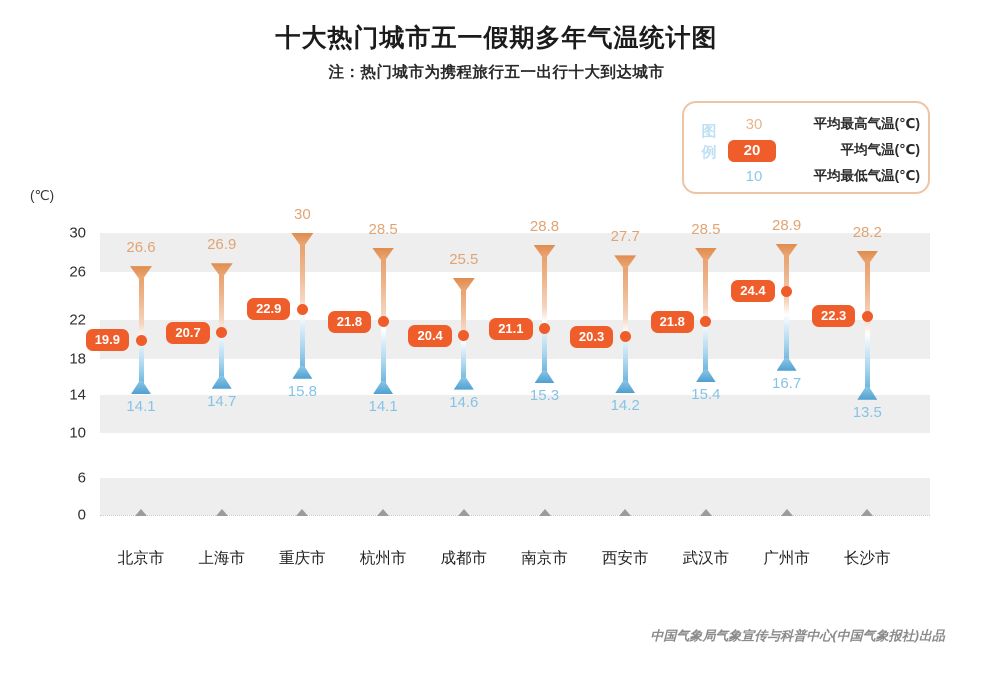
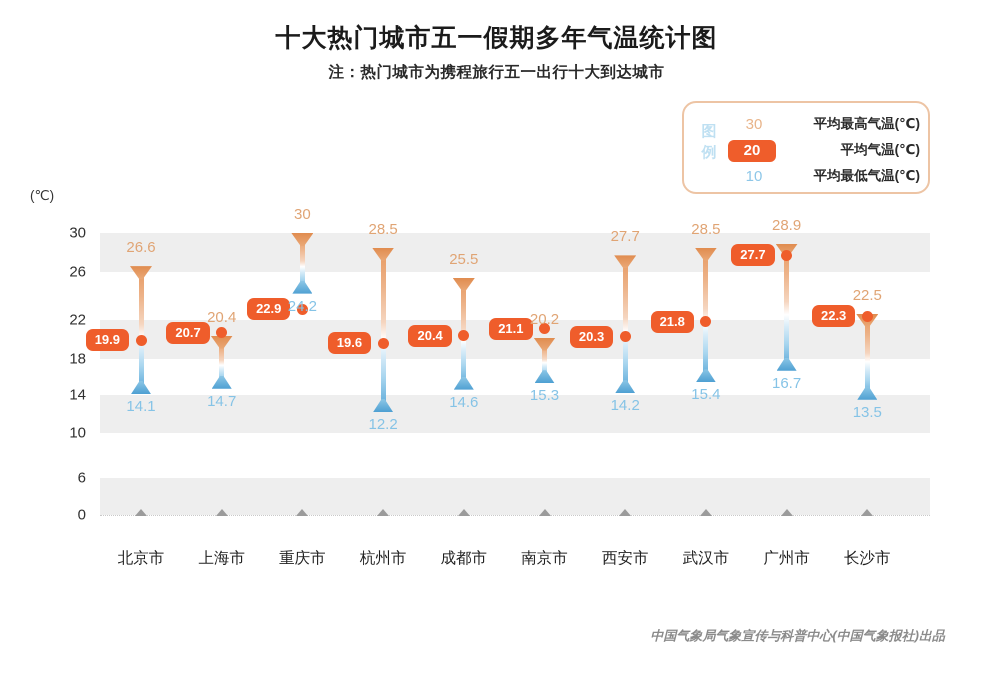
平均最高气温(℃)/上海市: 26.9 -> 20.4
平均最低气温(℃)/重庆市: 15.8 -> 24.2
平均气温(℃)/杭州市: 21.8 -> 19.6
平均最低气温(℃)/杭州市: 14.1 -> 12.2
平均最高气温(℃)/南京市: 28.8 -> 20.2
平均气温(℃)/广州市: 24.4 -> 27.7
平均最高气温(℃)/长沙市: 28.2 -> 22.5
